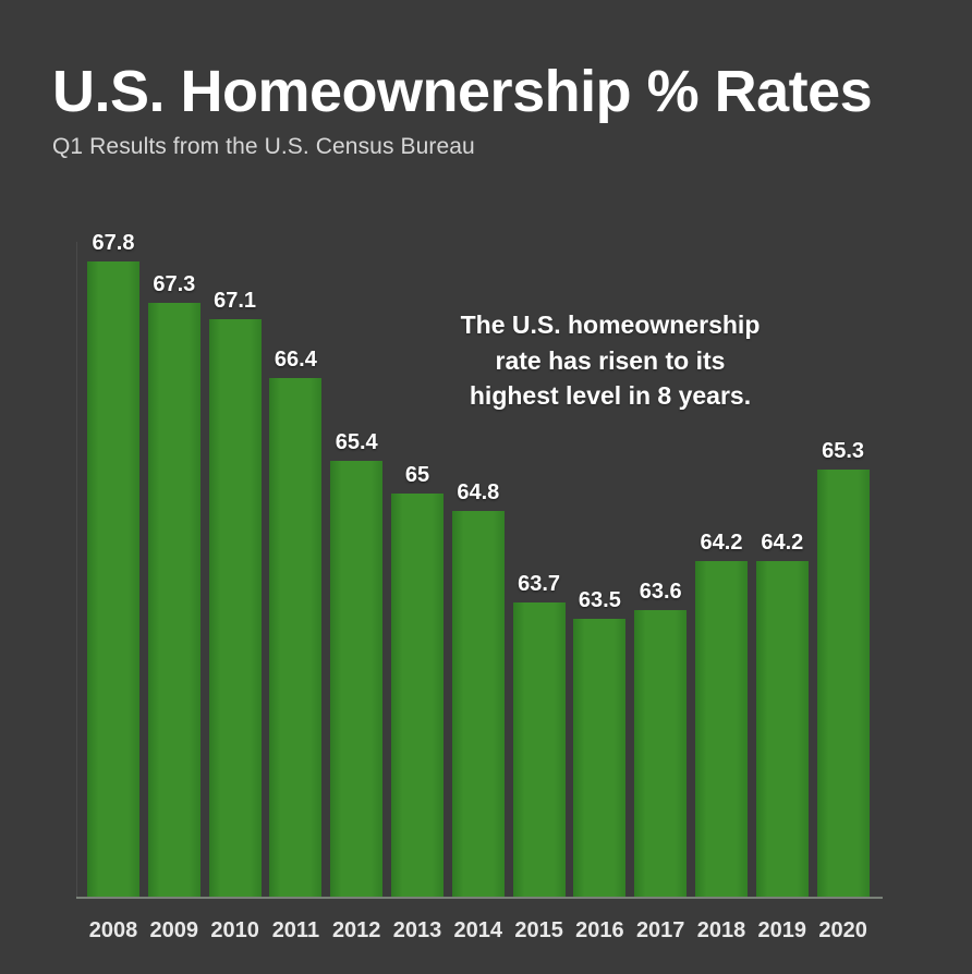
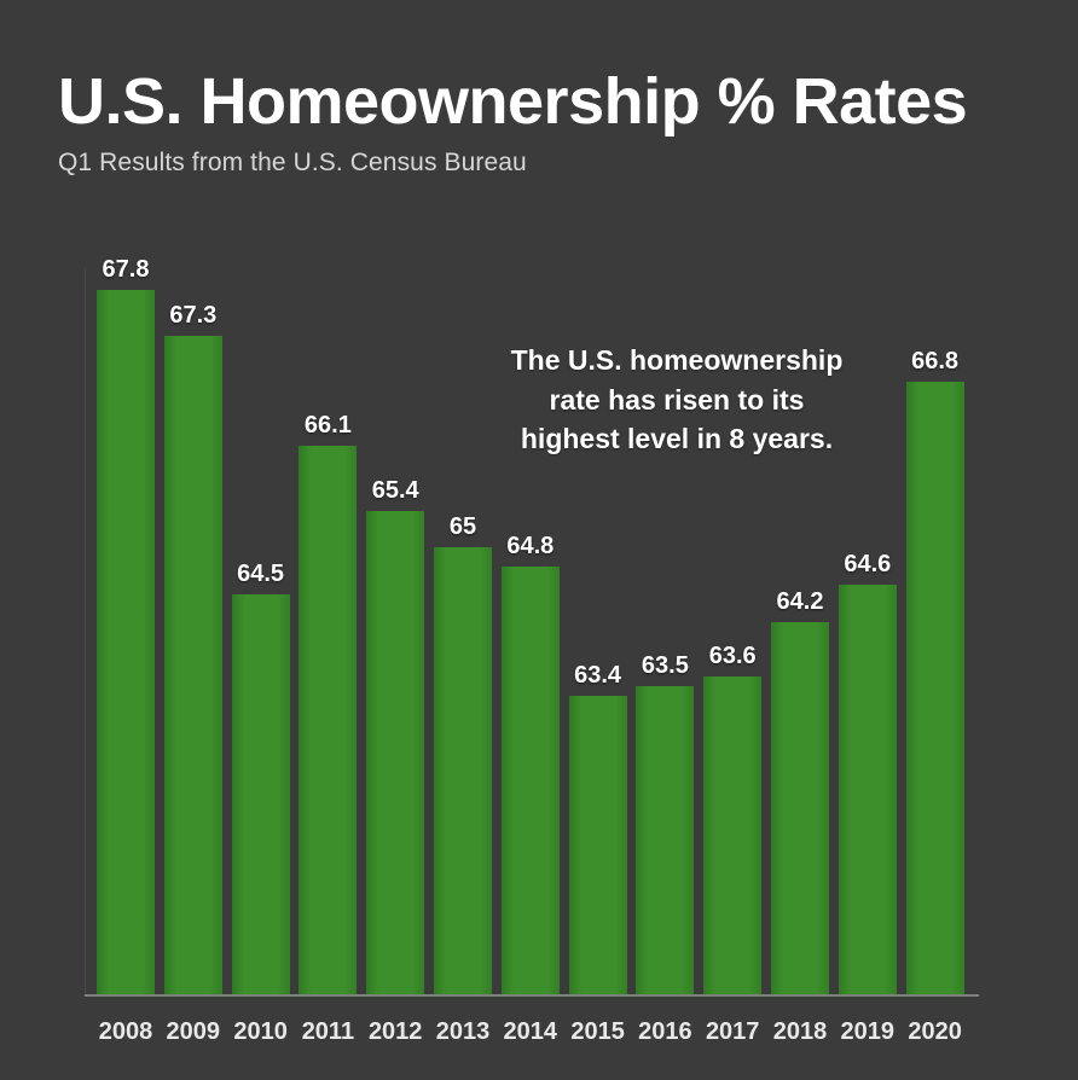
2010: 67.1 -> 64.5
2011: 66.4 -> 66.1
2015: 63.7 -> 63.4
2019: 64.2 -> 64.6
2020: 65.3 -> 66.8
